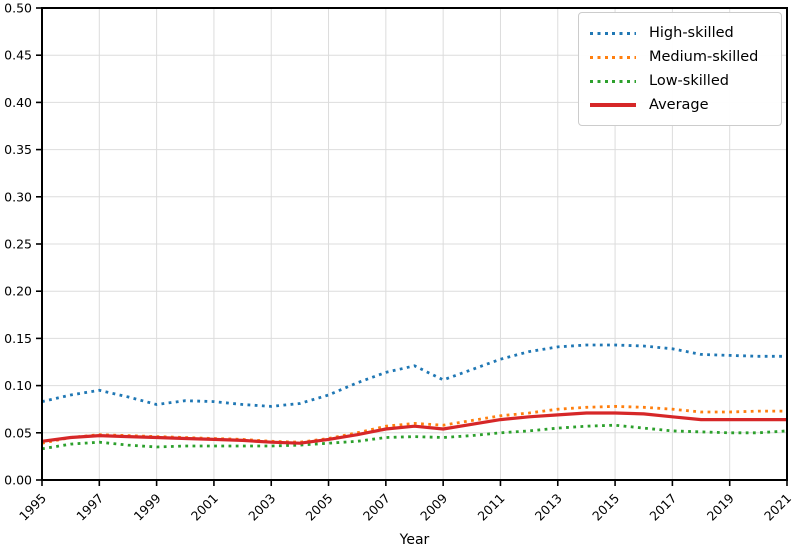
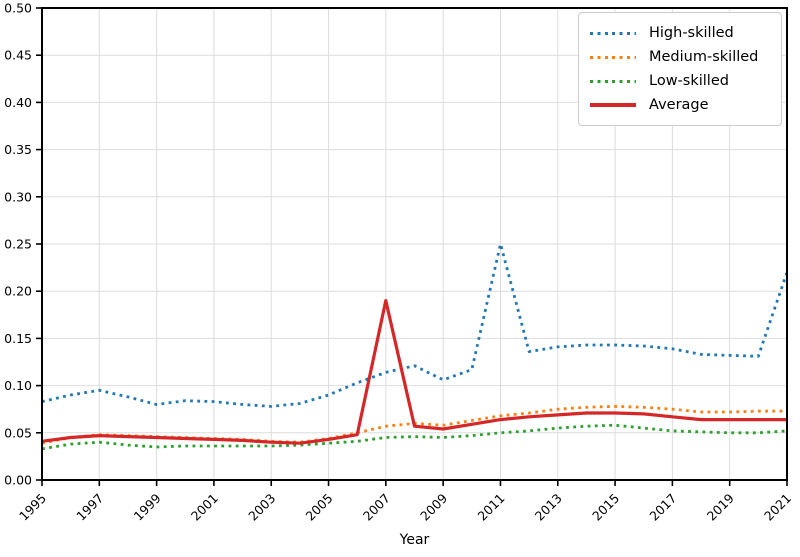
Average/2007: 0.05 -> 0.19
High-skilled/2011: 0.13 -> 0.25
High-skilled/2021: 0.13 -> 0.22
